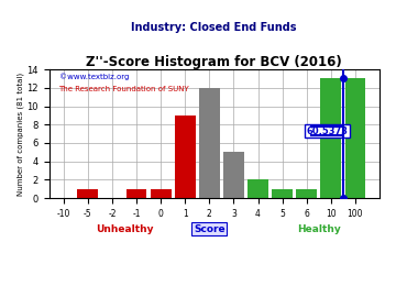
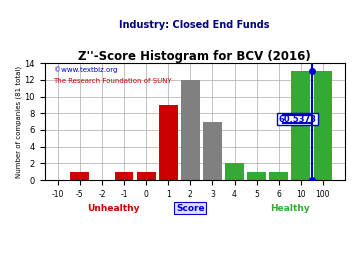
3: 5 -> 7
